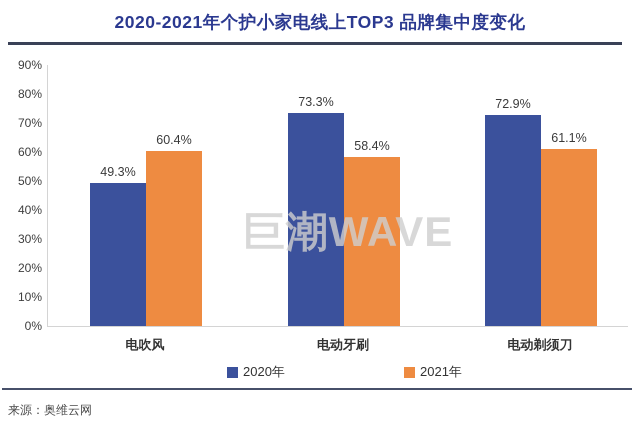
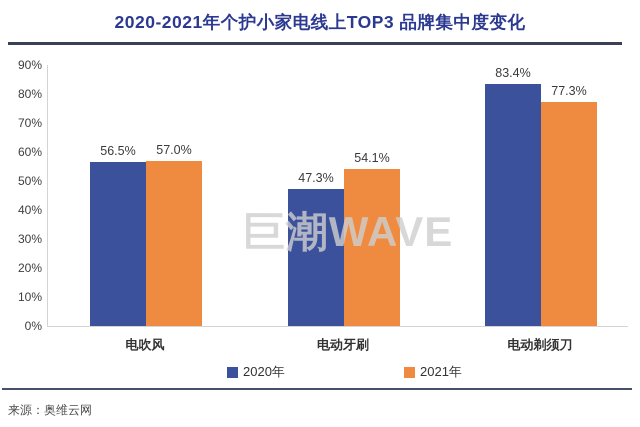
2020年/电吹风: 49.3% -> 56.5%
2021年/电吹风: 60.4% -> 57.0%
2020年/电动牙刷: 73.3% -> 47.3%
2021年/电动牙刷: 58.4% -> 54.1%
2020年/电动剃须刀: 72.9% -> 83.4%
2021年/电动剃须刀: 61.1% -> 77.3%
